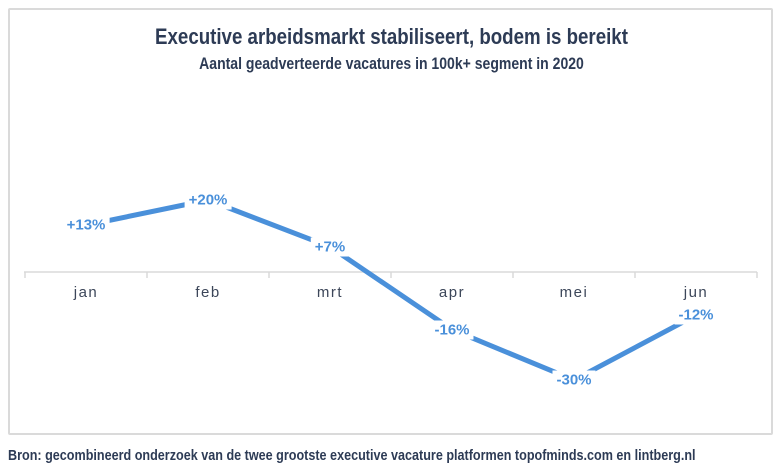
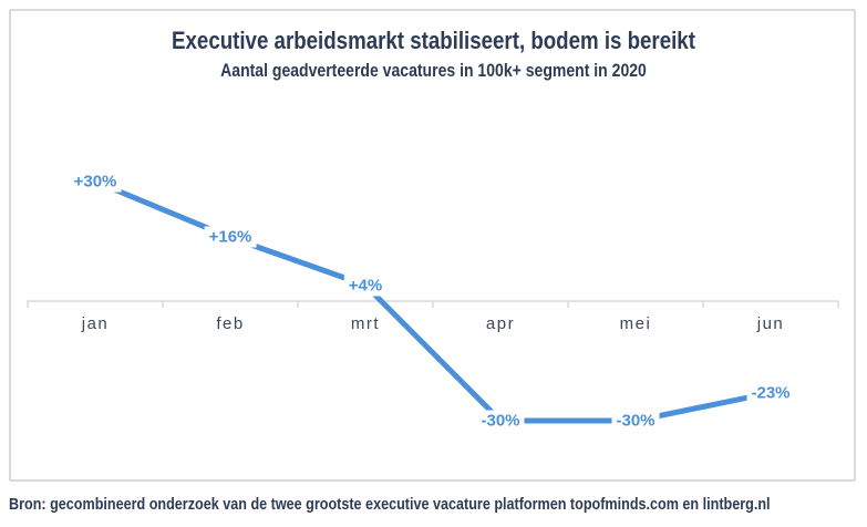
jan: +13% -> +30%
feb: +20% -> +16%
mrt: +7% -> +4%
apr: -16% -> -30%
jun: -12% -> -23%
